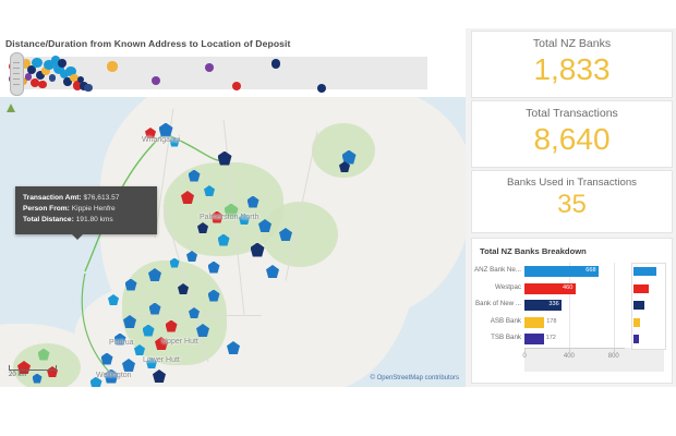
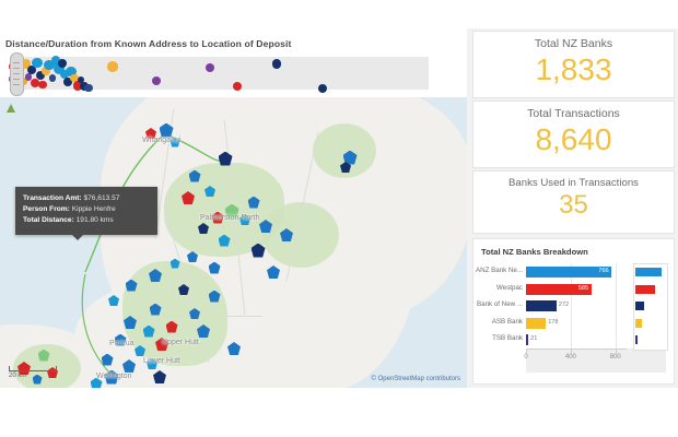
ANZ Bank Ne...: 668 -> 766
Westpac: 460 -> 585
Bank of New ...: 336 -> 272
TSB Bank: 172 -> 21
